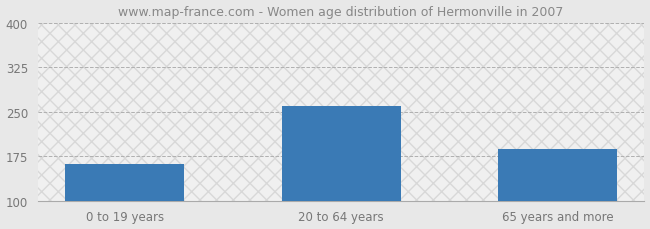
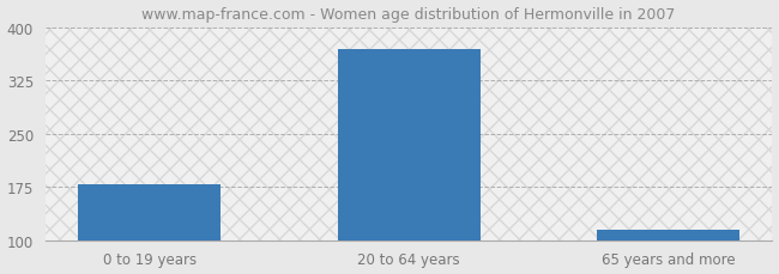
0 to 19 years: 162 -> 178
20 to 64 years: 260 -> 370
65 years and more: 188 -> 115
